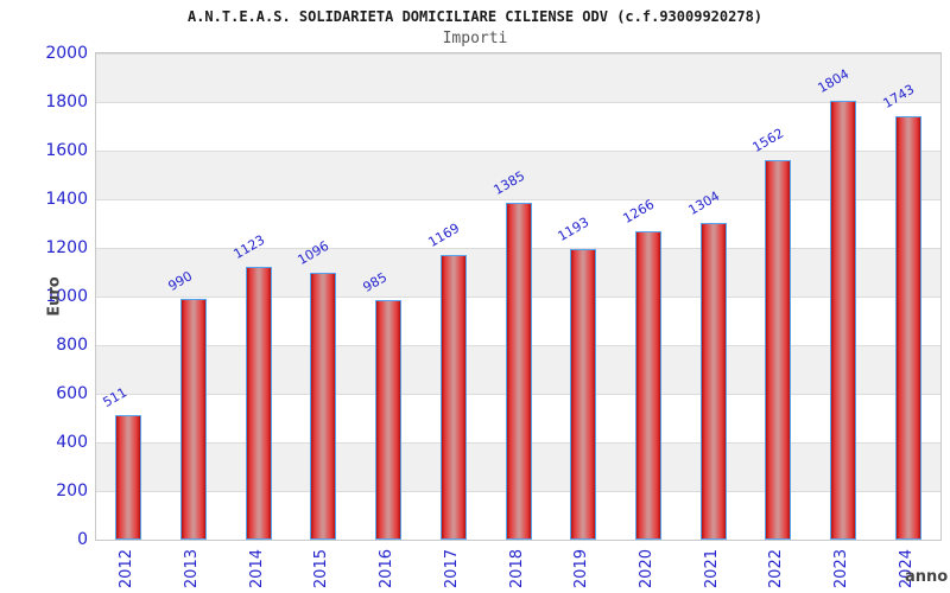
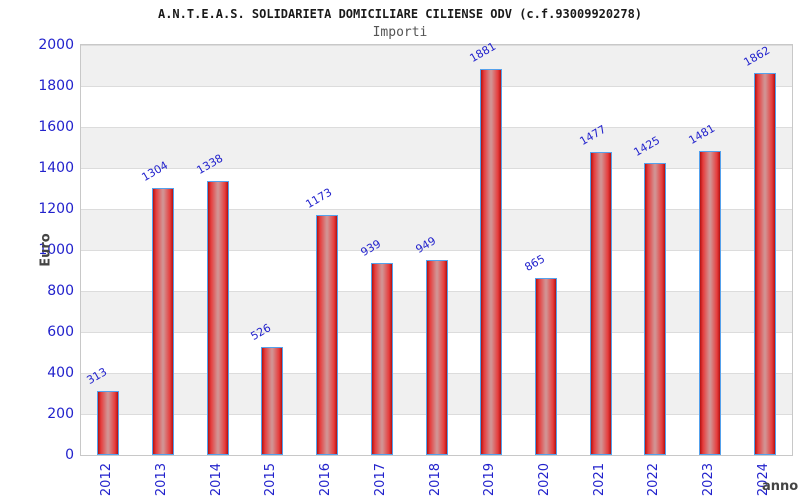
2012: 511 -> 313
2013: 990 -> 1304
2014: 1123 -> 1338
2015: 1096 -> 526
2016: 985 -> 1173
2017: 1169 -> 939
2018: 1385 -> 949
2019: 1193 -> 1881
2020: 1266 -> 865
2021: 1304 -> 1477
2022: 1562 -> 1425
2023: 1804 -> 1481
2024: 1743 -> 1862
